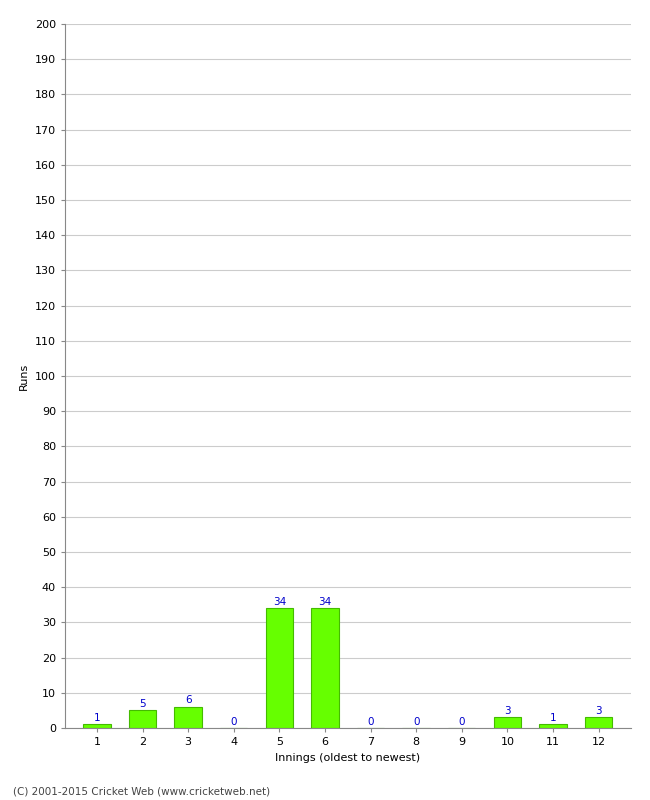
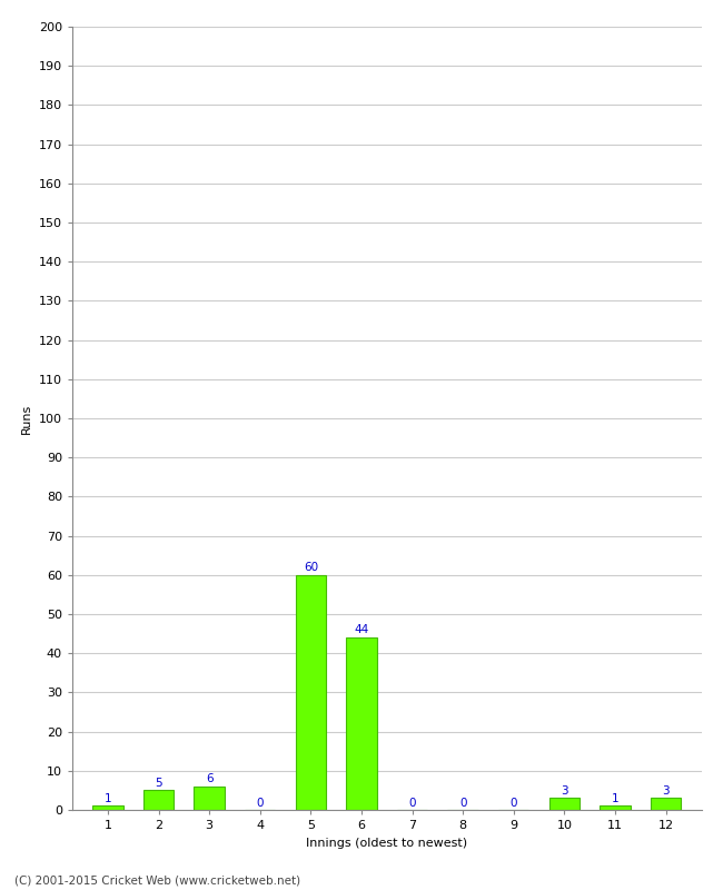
5: 34 -> 60
6: 34 -> 44
